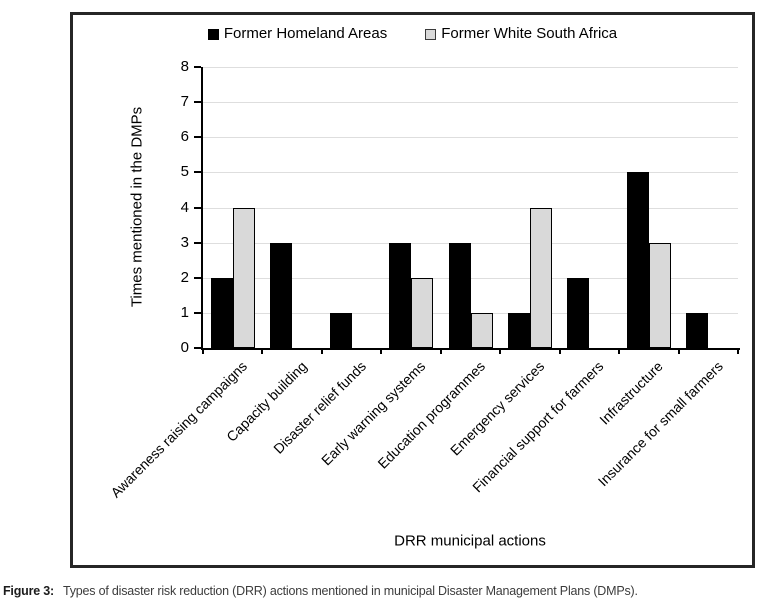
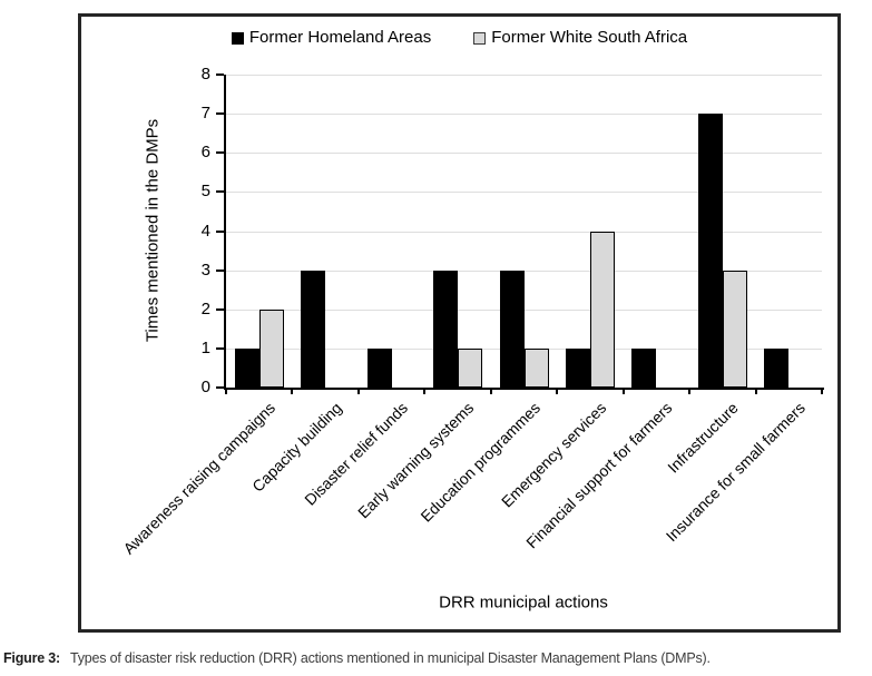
Former Homeland Areas/Awareness raising campaigns: 2 -> 1
Former White South Africa/Awareness raising campaigns: 4 -> 2
Former White South Africa/Early warning systems: 2 -> 1
Former Homeland Areas/Financial support for farmers: 2 -> 1
Former Homeland Areas/Infrastructure: 5 -> 7
